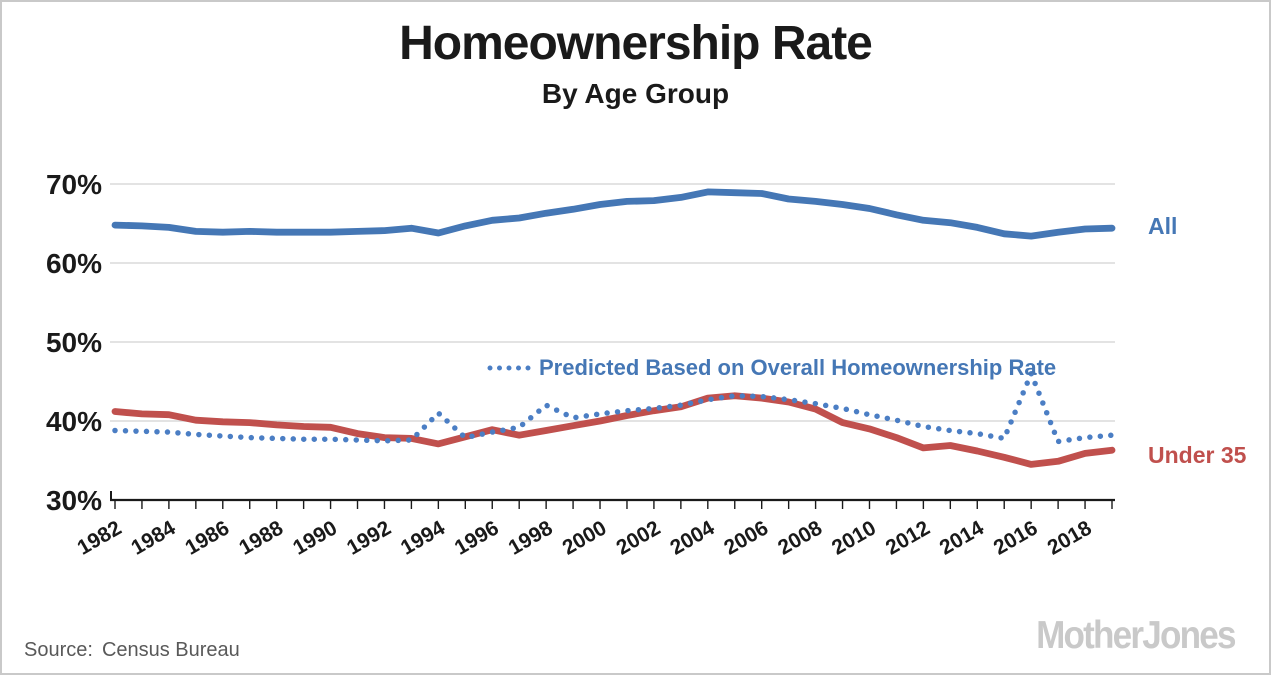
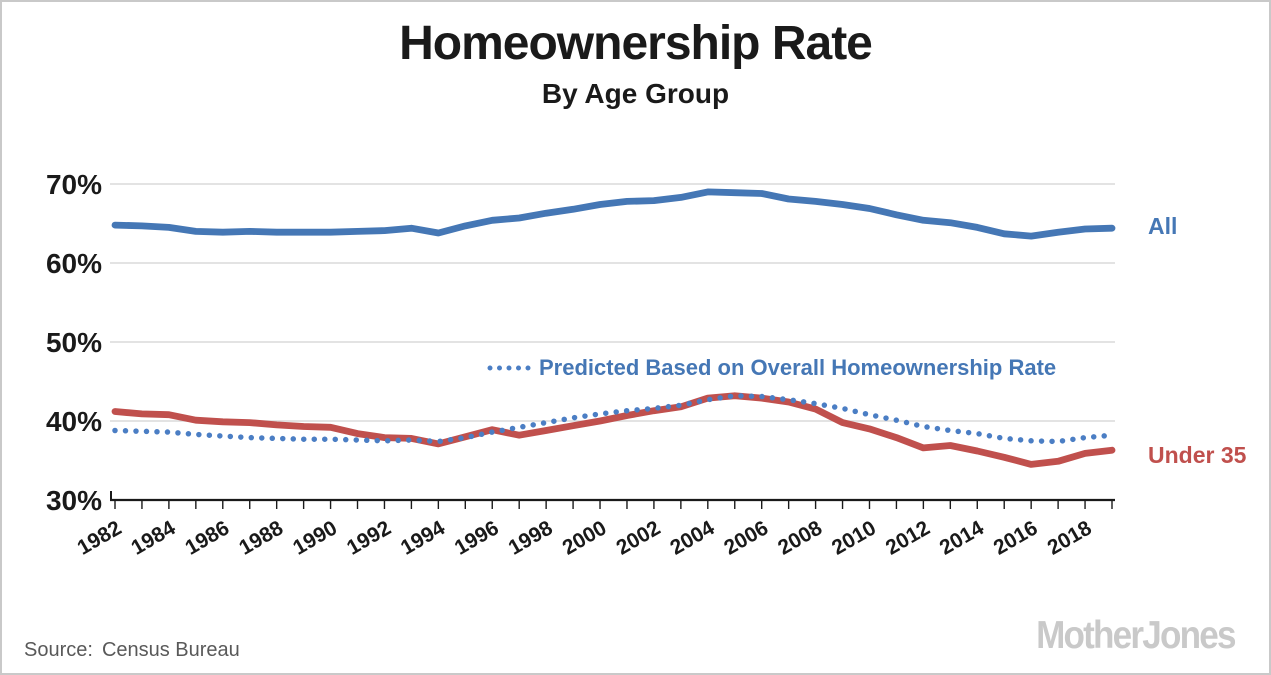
Predicted Based on Overall Homeownership Rate/1994: 41% -> 37%
Predicted Based on Overall Homeownership Rate/1998: 42% -> 40%
Predicted Based on Overall Homeownership Rate/2016: 46% -> 38%
